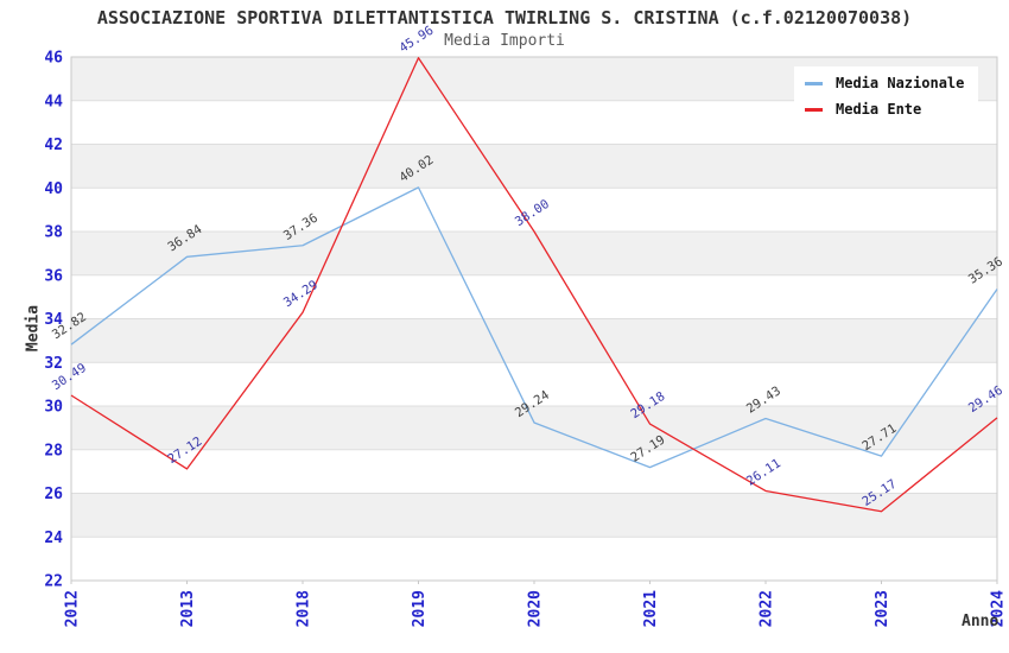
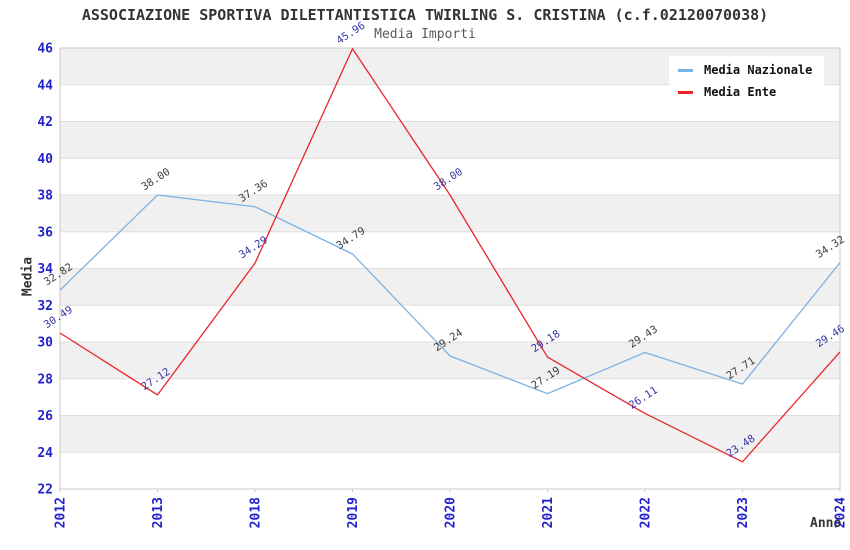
Media Nazionale/2013: 36.84 -> 38.00
Media Nazionale/2019: 40.02 -> 34.79
Media Ente/2023: 25.17 -> 23.48
Media Nazionale/2024: 35.36 -> 34.32
